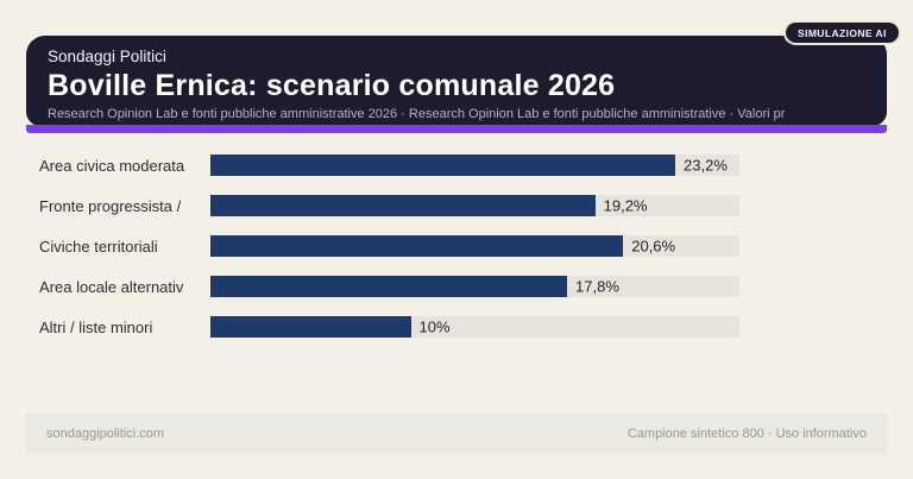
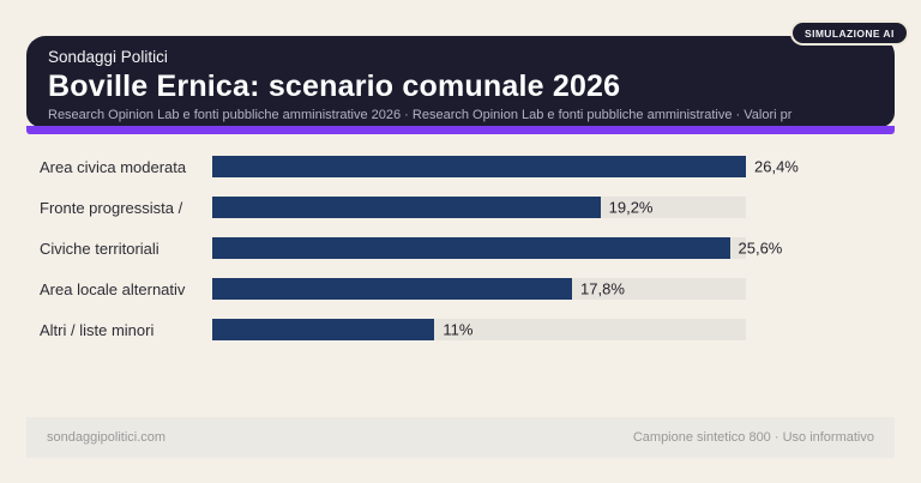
Area civica moderata: 23,2% -> 26,4%
Civiche territoriali: 20,6% -> 25,6%
Altri / liste minori: 10% -> 11%
